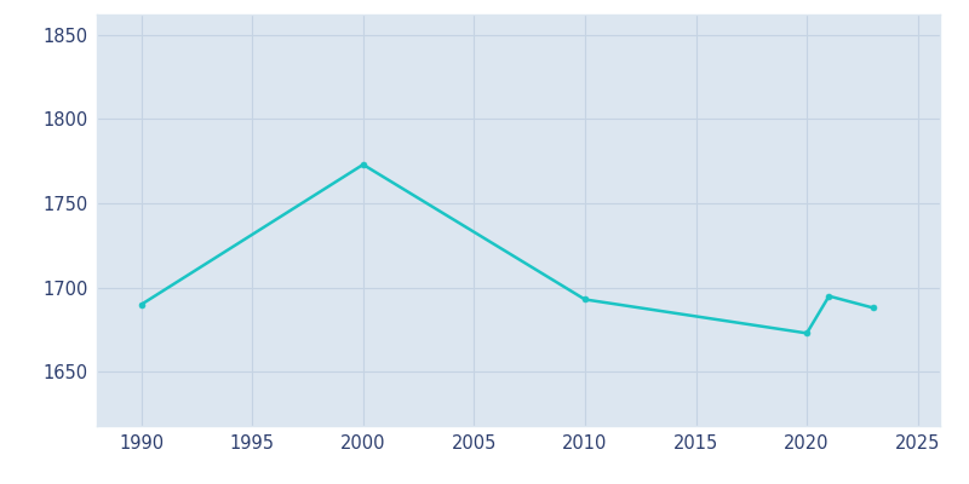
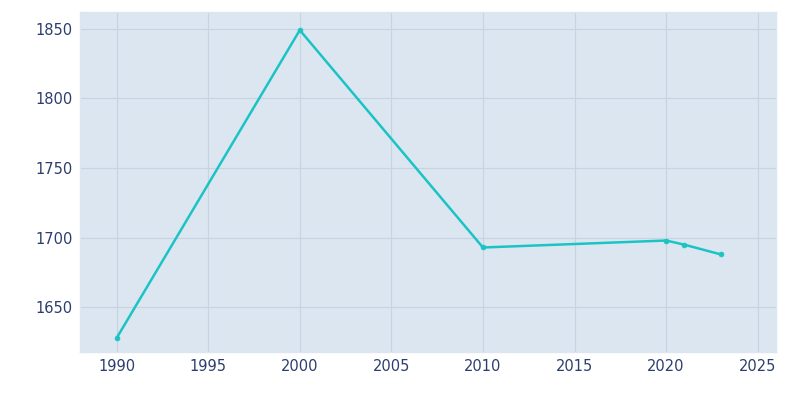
1990: 1690 -> 1628
2000: 1773 -> 1849
2020: 1673 -> 1698
